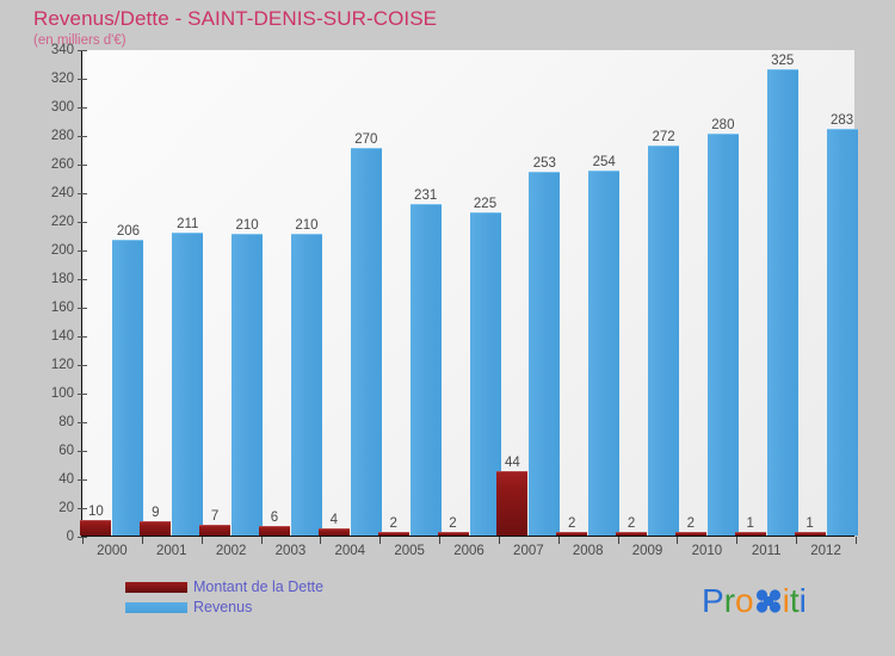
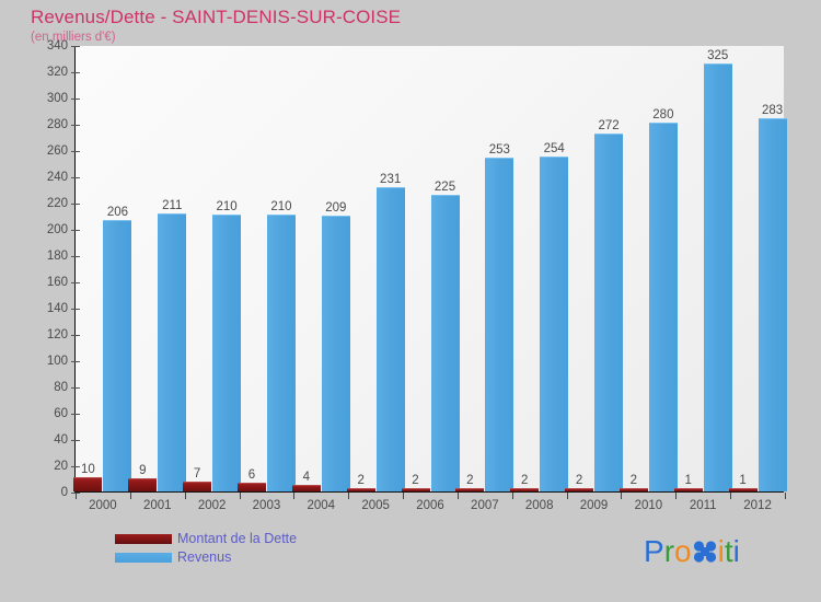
Revenus/2004: 270 -> 209
Montant de la Dette/2007: 44 -> 2
